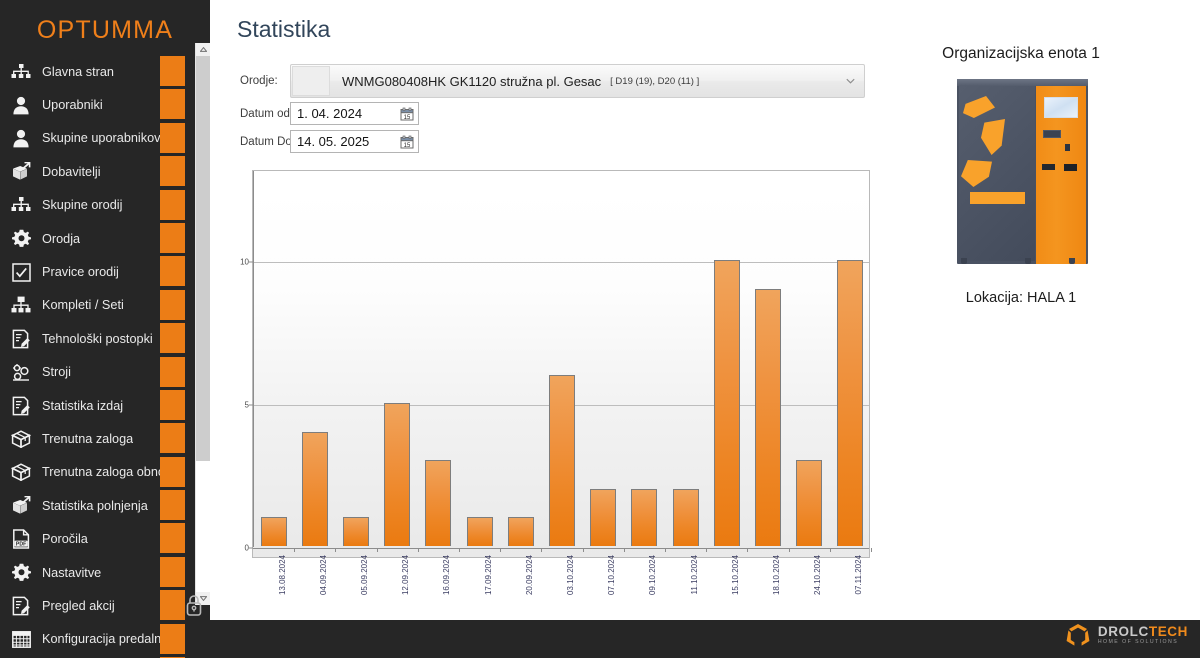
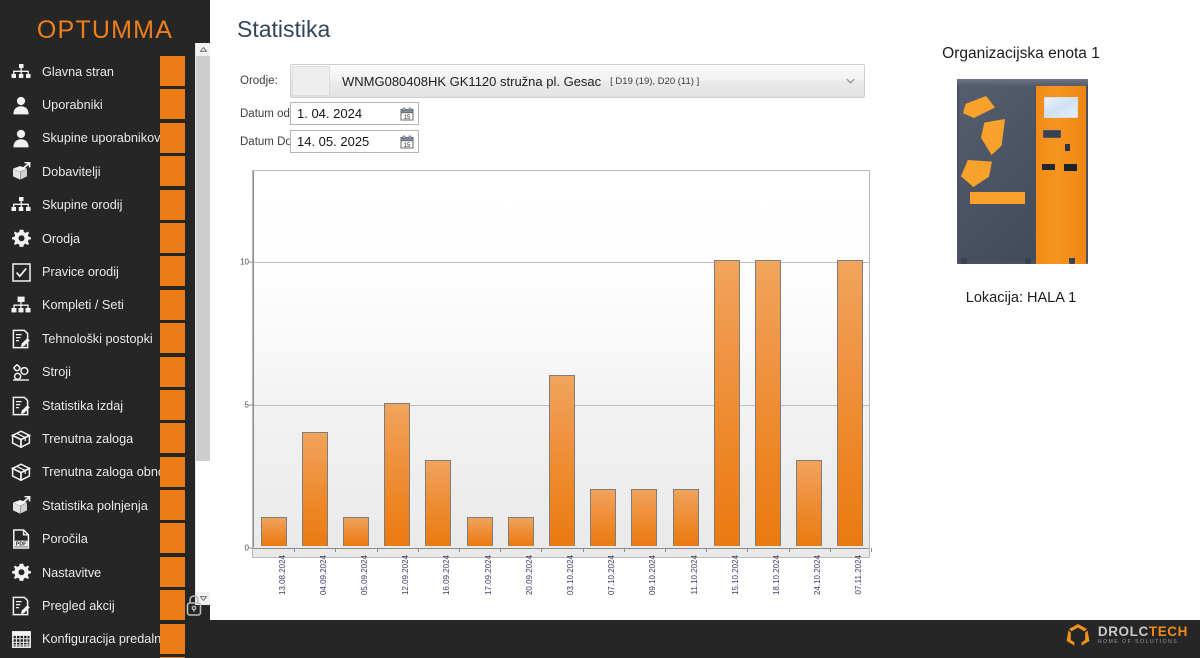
18.10.2024: 9 -> 10
